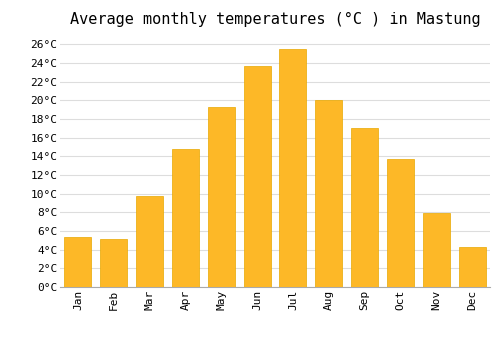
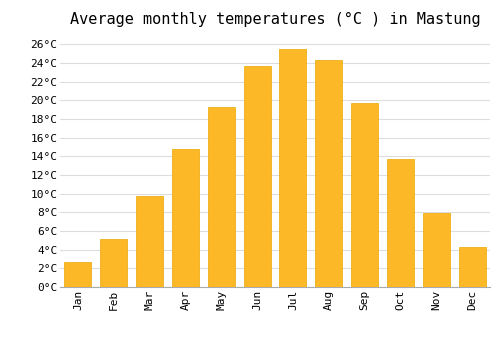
Jan: 5.4°C -> 2.7°C
Aug: 20.0°C -> 24.3°C
Sep: 17.0°C -> 19.7°C
